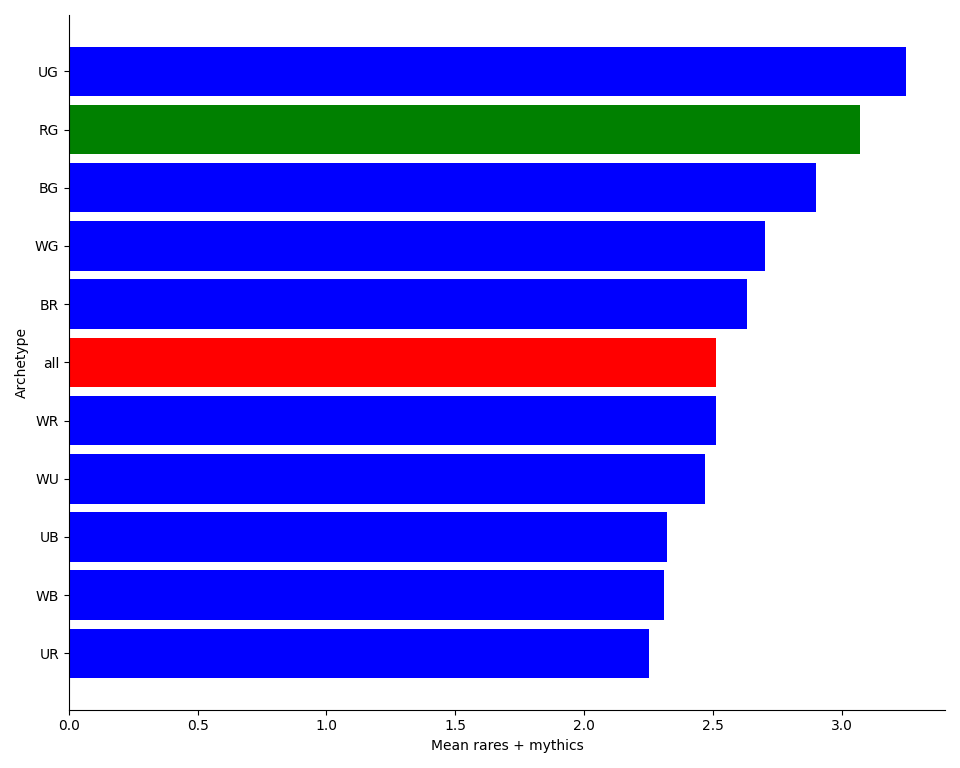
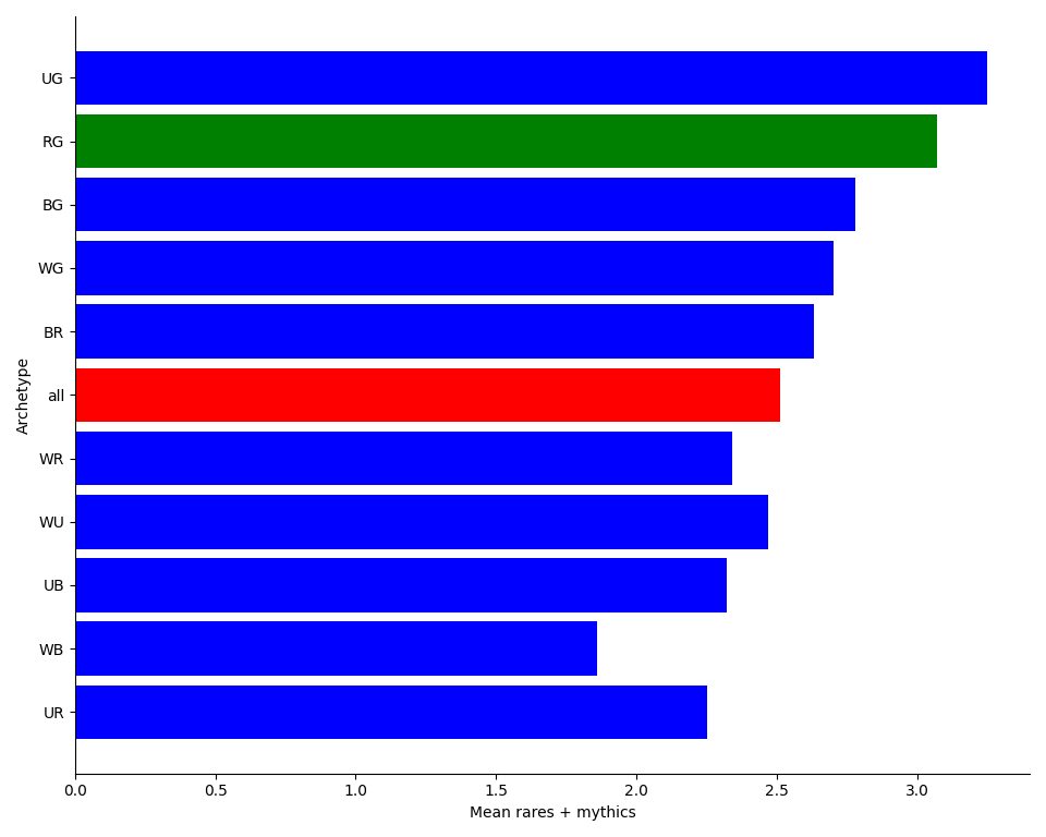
BG: 2.90 -> 2.78
WR: 2.51 -> 2.34
WB: 2.31 -> 1.86
